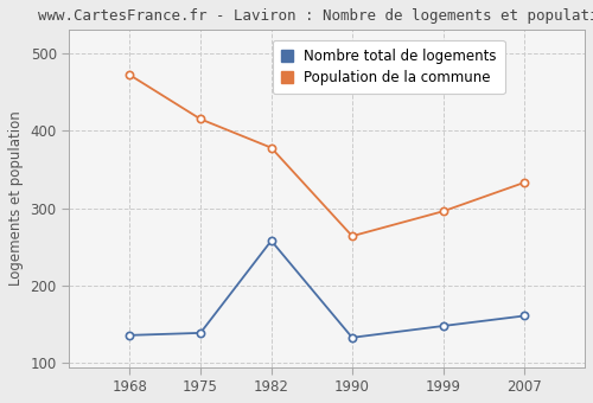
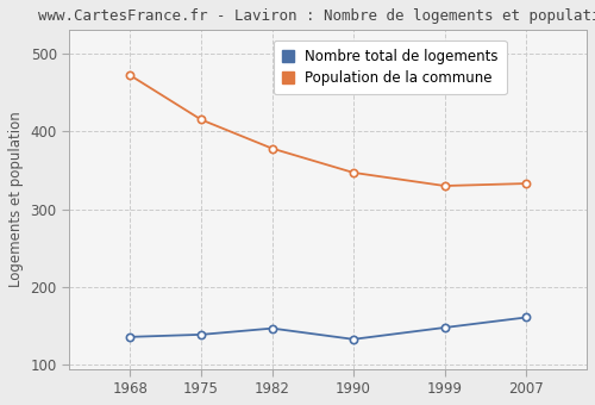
Nombre total de logements/1982: 258 -> 147
Population de la commune/1990: 264 -> 347
Population de la commune/1999: 296 -> 330
